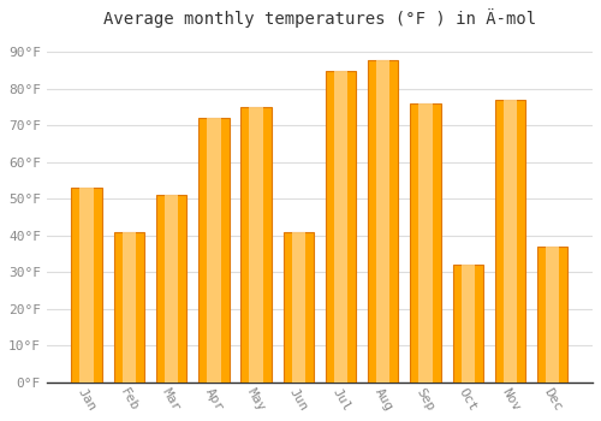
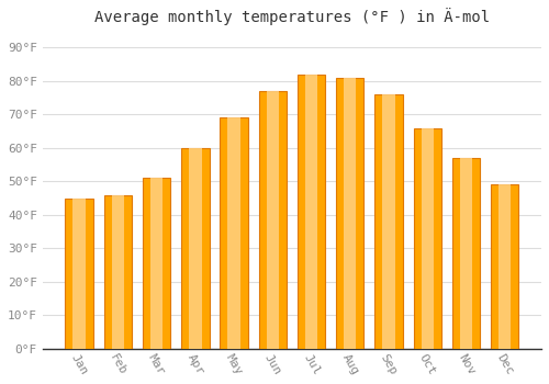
Jan: 53°F -> 45°F
Feb: 41°F -> 46°F
Apr: 72°F -> 60°F
May: 75°F -> 69°F
Jun: 41°F -> 77°F
Jul: 85°F -> 82°F
Aug: 88°F -> 81°F
Oct: 32°F -> 66°F
Nov: 77°F -> 57°F
Dec: 37°F -> 49°F
